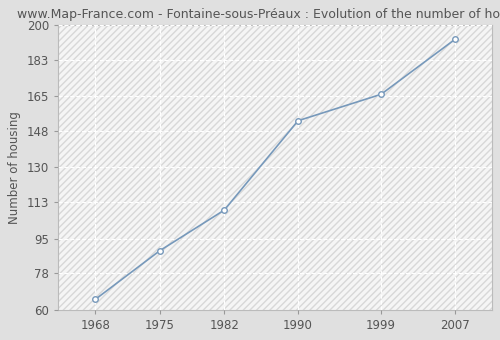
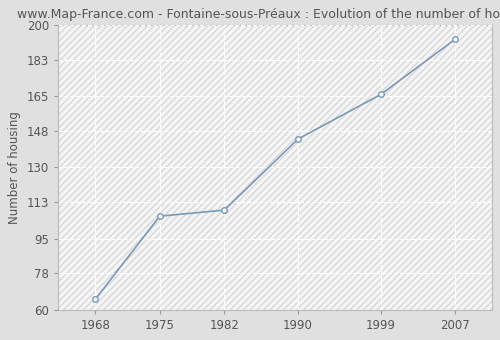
1975: 89 -> 106
1990: 153 -> 144
